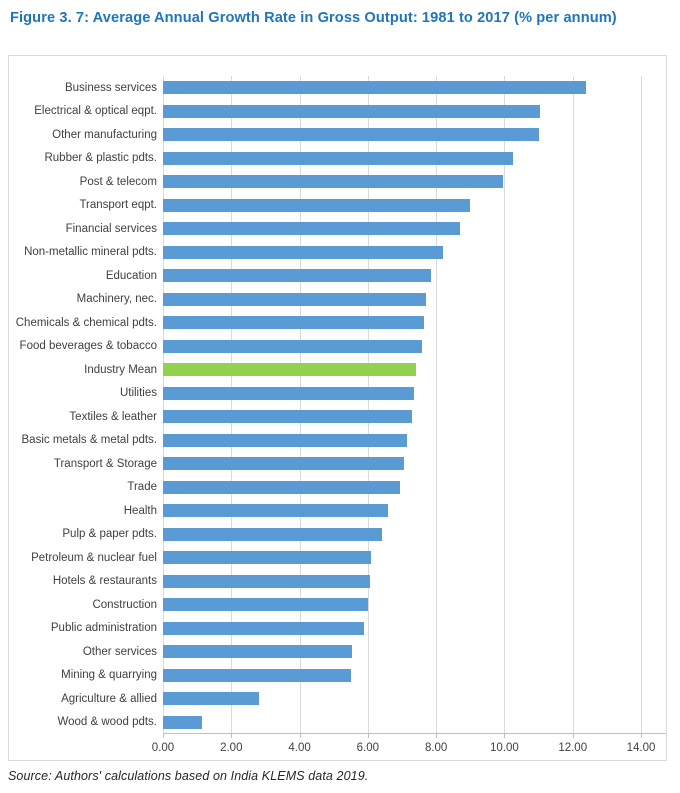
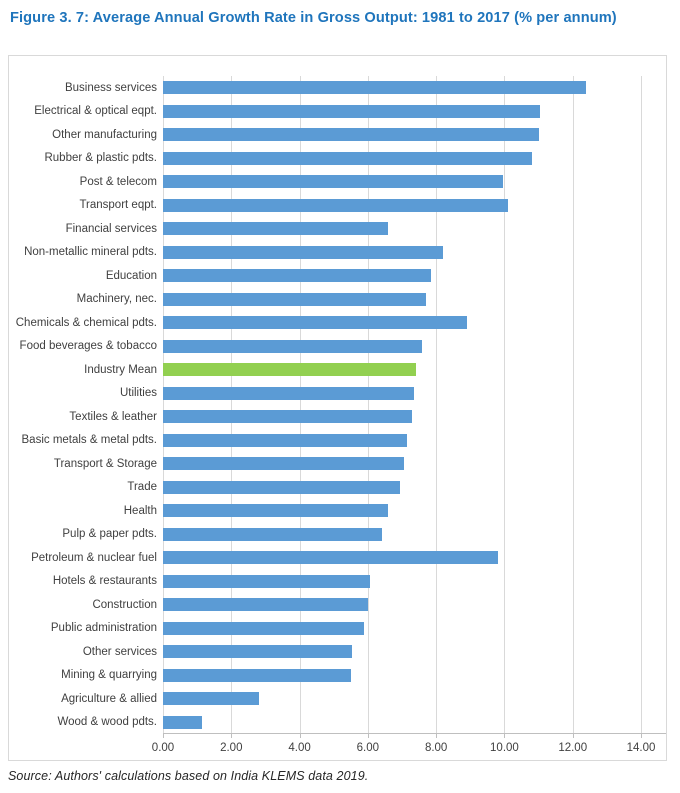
Rubber & plastic pdts.: 10.2 -> 10.8
Transport eqpt.: 9.0 -> 10.1
Financial services: 8.7 -> 6.6
Chemicals & chemical pdts.: 7.7 -> 8.9
Petroleum & nuclear fuel: 6.1 -> 9.8
